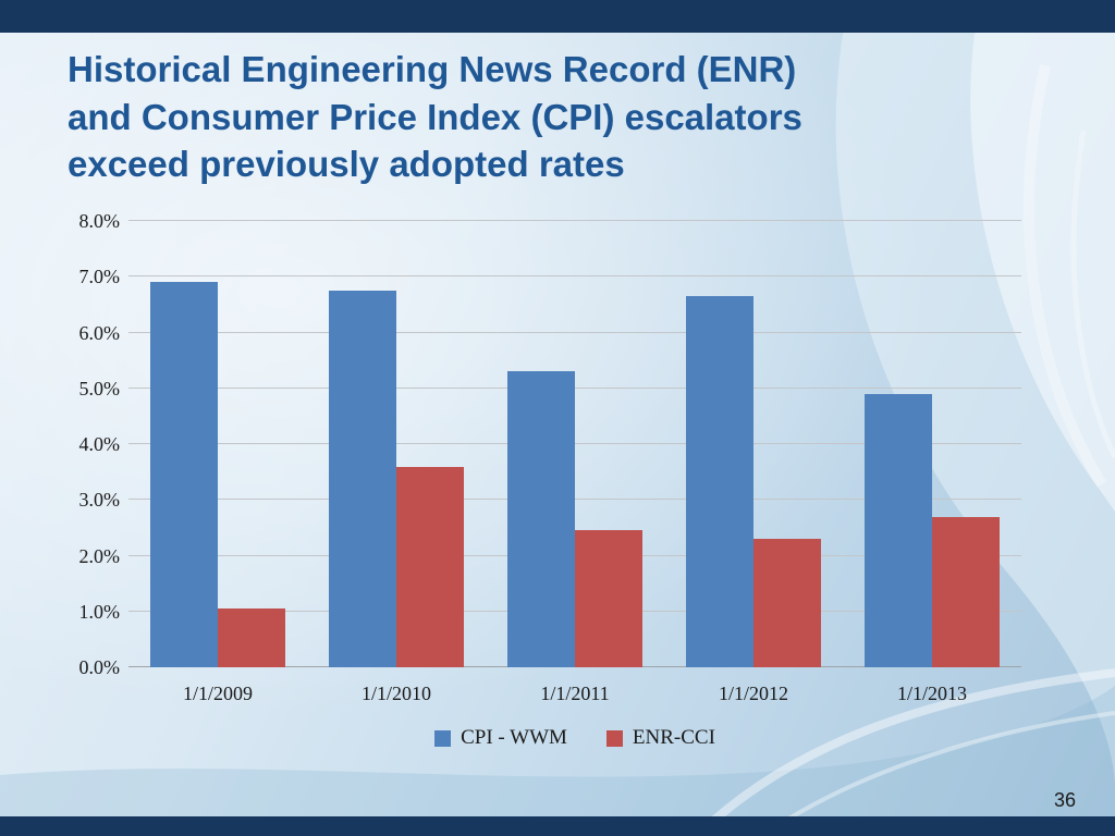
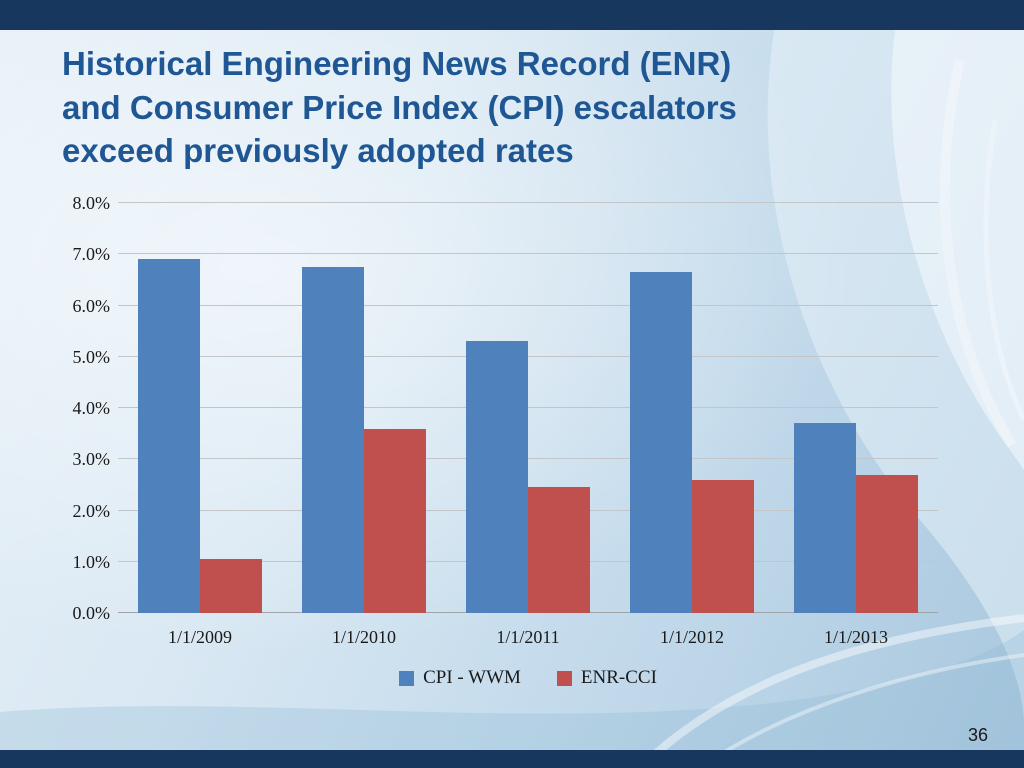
ENR-CCI/1/1/2012: 2.3% -> 2.6%
CPI - WWM/1/1/2013: 4.9% -> 3.7%
